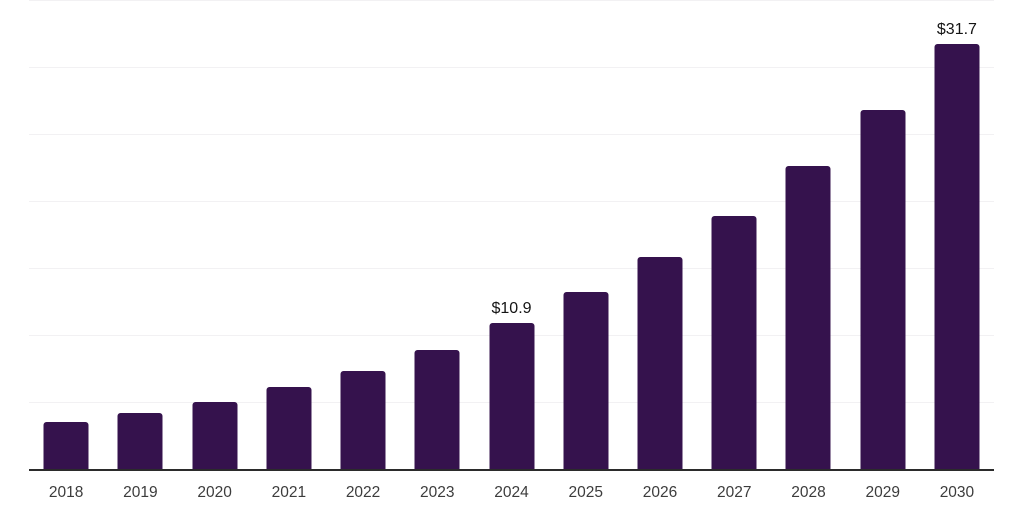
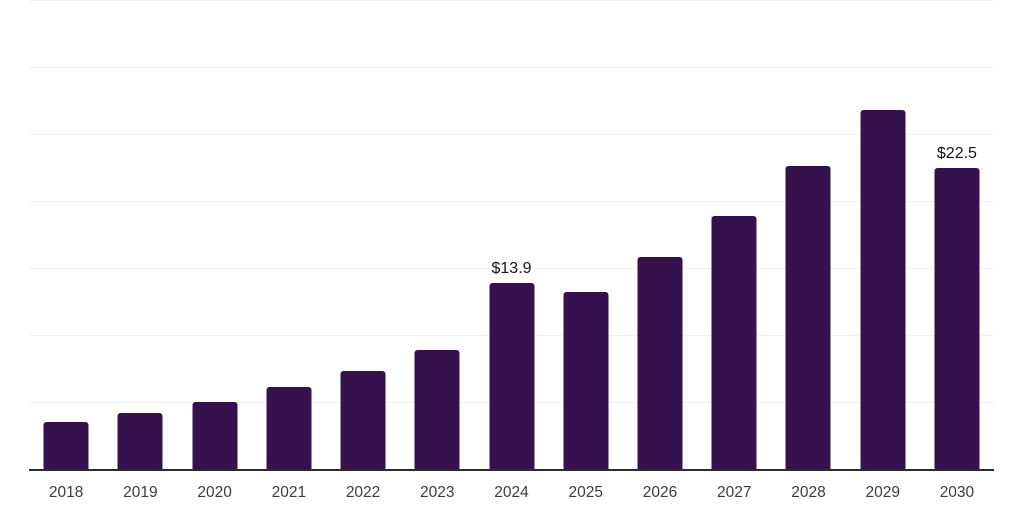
2024: $10.9 -> $13.9
2030: $31.7 -> $22.5
